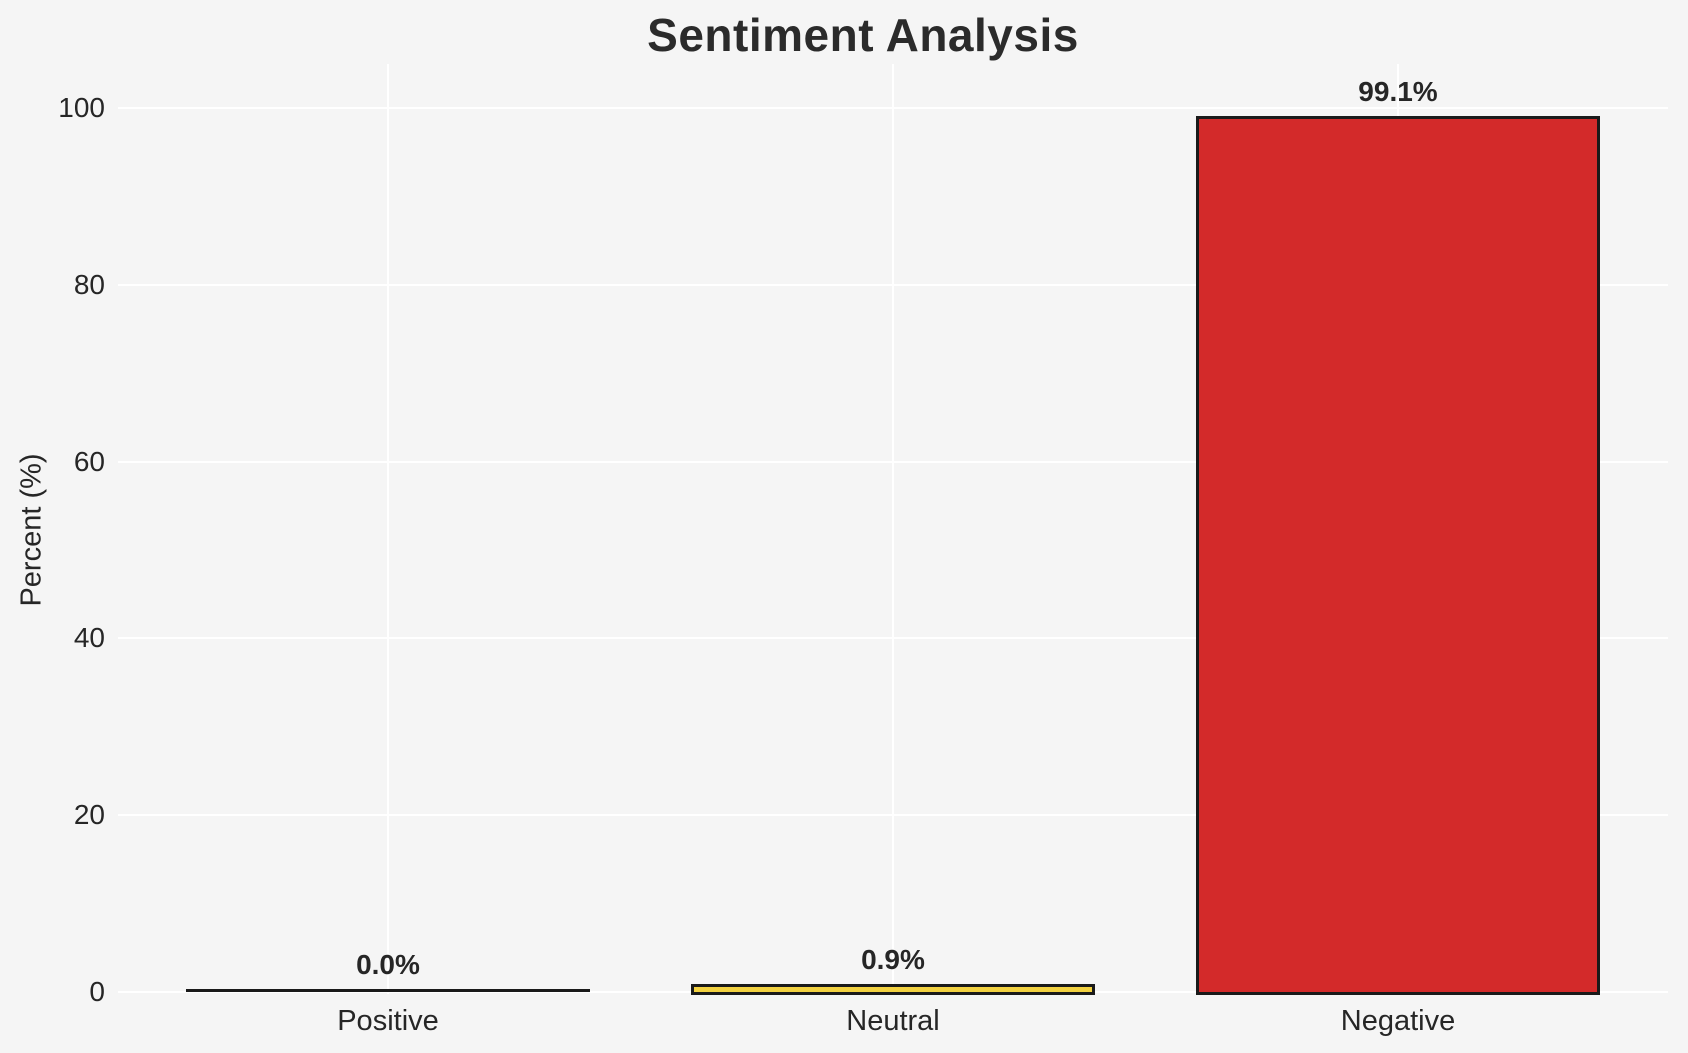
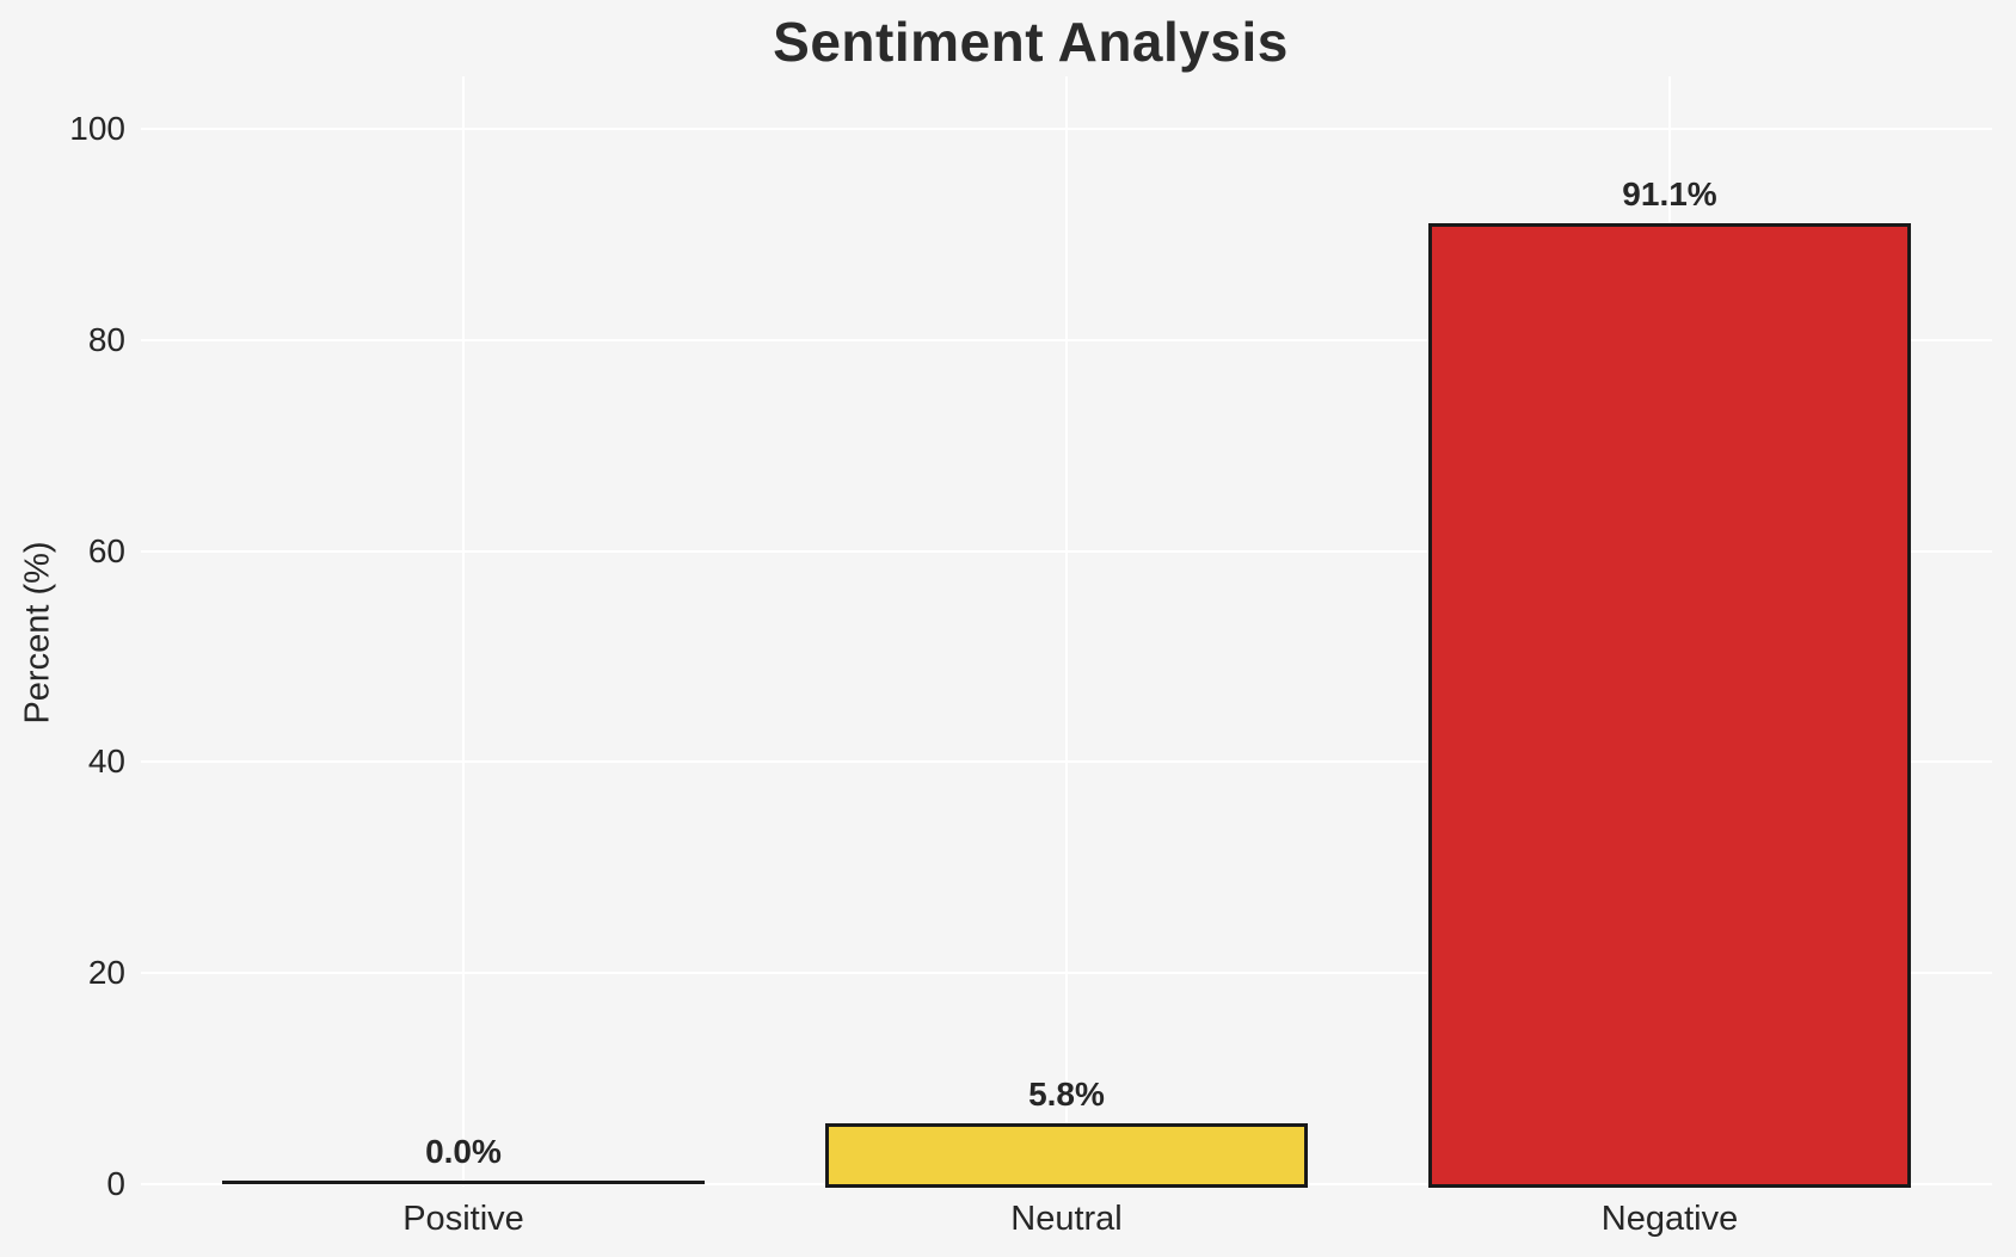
Neutral: 0.9% -> 5.8%
Negative: 99.1% -> 91.1%
